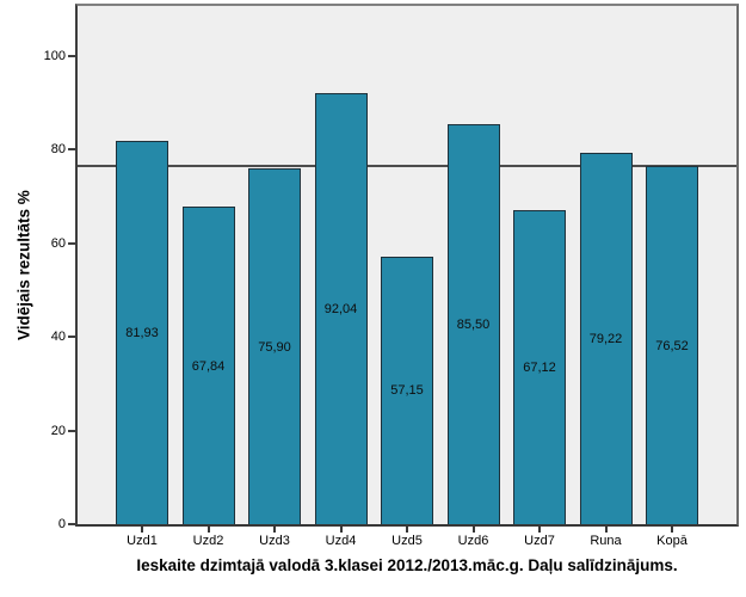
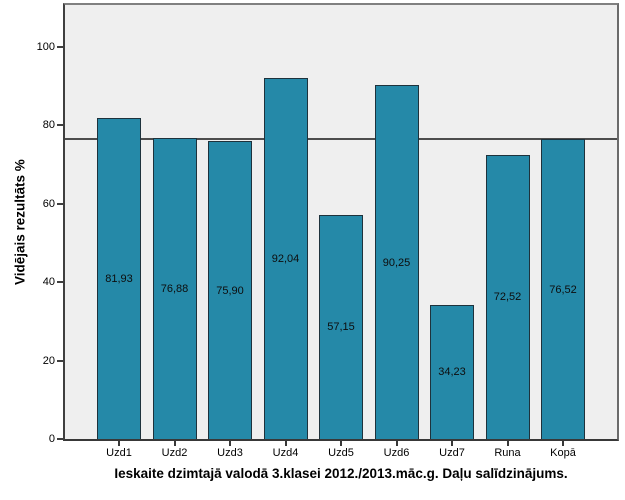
Uzd2: 67,84 -> 76,88
Uzd6: 85,50 -> 90,25
Uzd7: 67,12 -> 34,23
Runa: 79,22 -> 72,52
